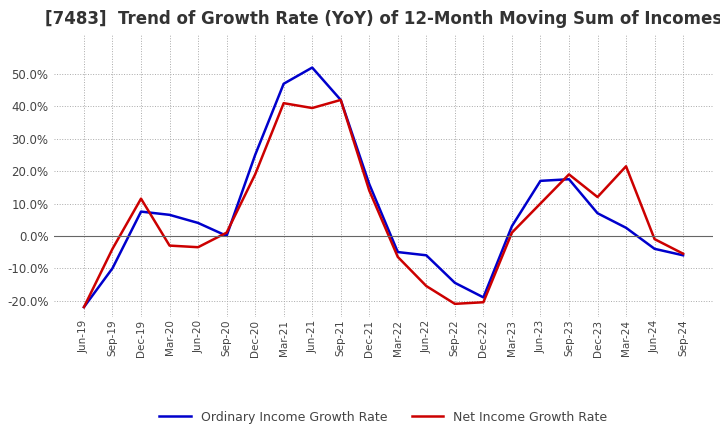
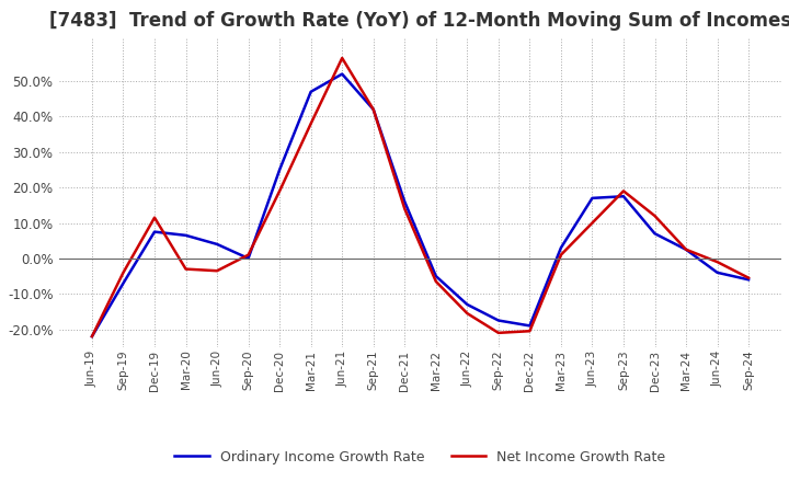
Ordinary Income Growth Rate/Sep-19: -10.0% -> -7.0%
Net Income Growth Rate/Mar-21: 41.0% -> 38.0%
Net Income Growth Rate/Jun-21: 39.5% -> 56.5%
Ordinary Income Growth Rate/Jun-22: -6.0% -> -13.0%
Ordinary Income Growth Rate/Sep-22: -14.5% -> -17.5%
Net Income Growth Rate/Mar-24: 21.5% -> 2.5%
